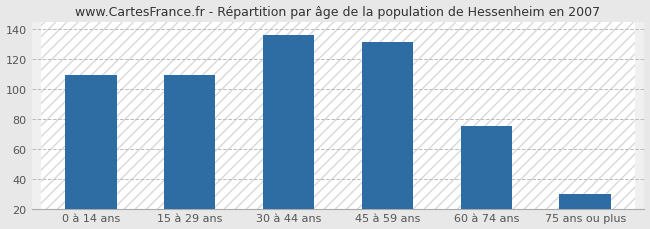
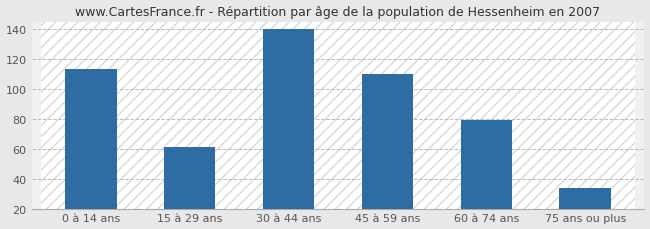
0 à 14 ans: 109 -> 113
15 à 29 ans: 109 -> 61
30 à 44 ans: 136 -> 140
45 à 59 ans: 131 -> 110
60 à 74 ans: 75 -> 79
75 ans ou plus: 30 -> 34
